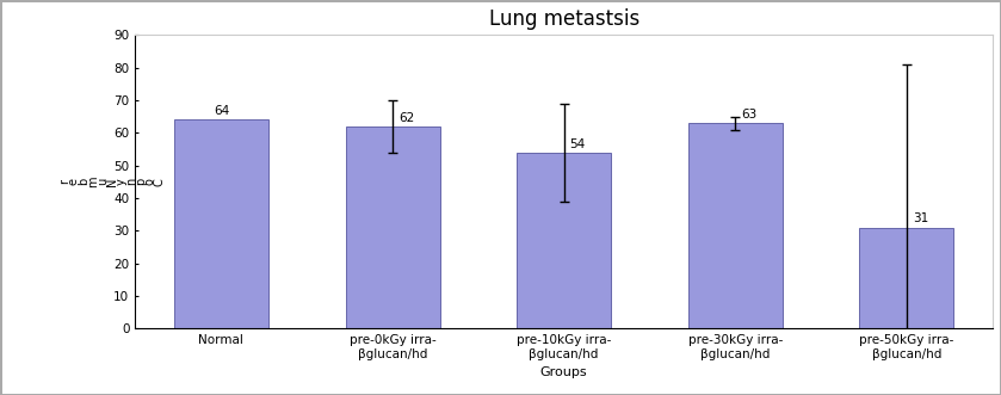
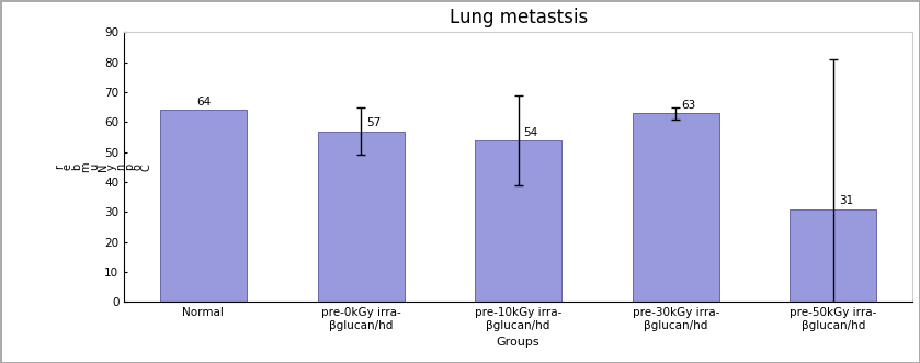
pre-0kGy irra- βglucan/hd: 62 -> 57
